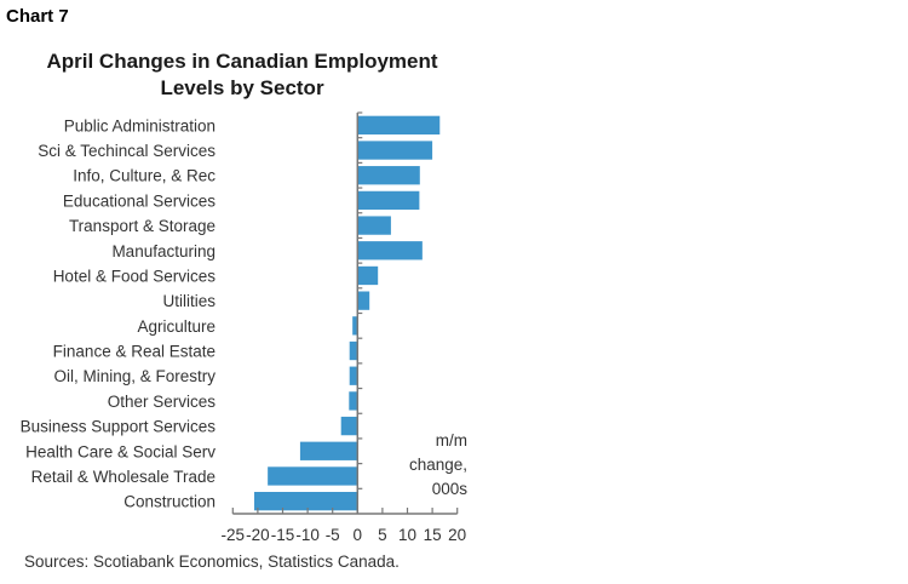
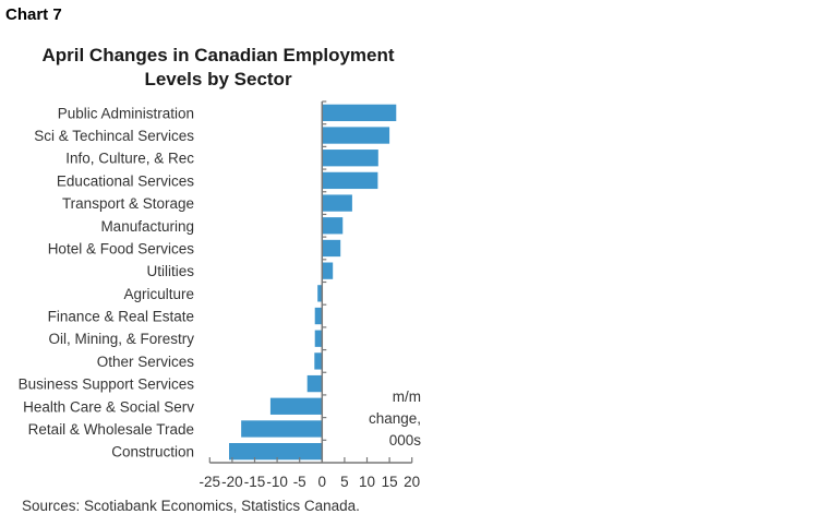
Manufacturing: 13 -> 5
